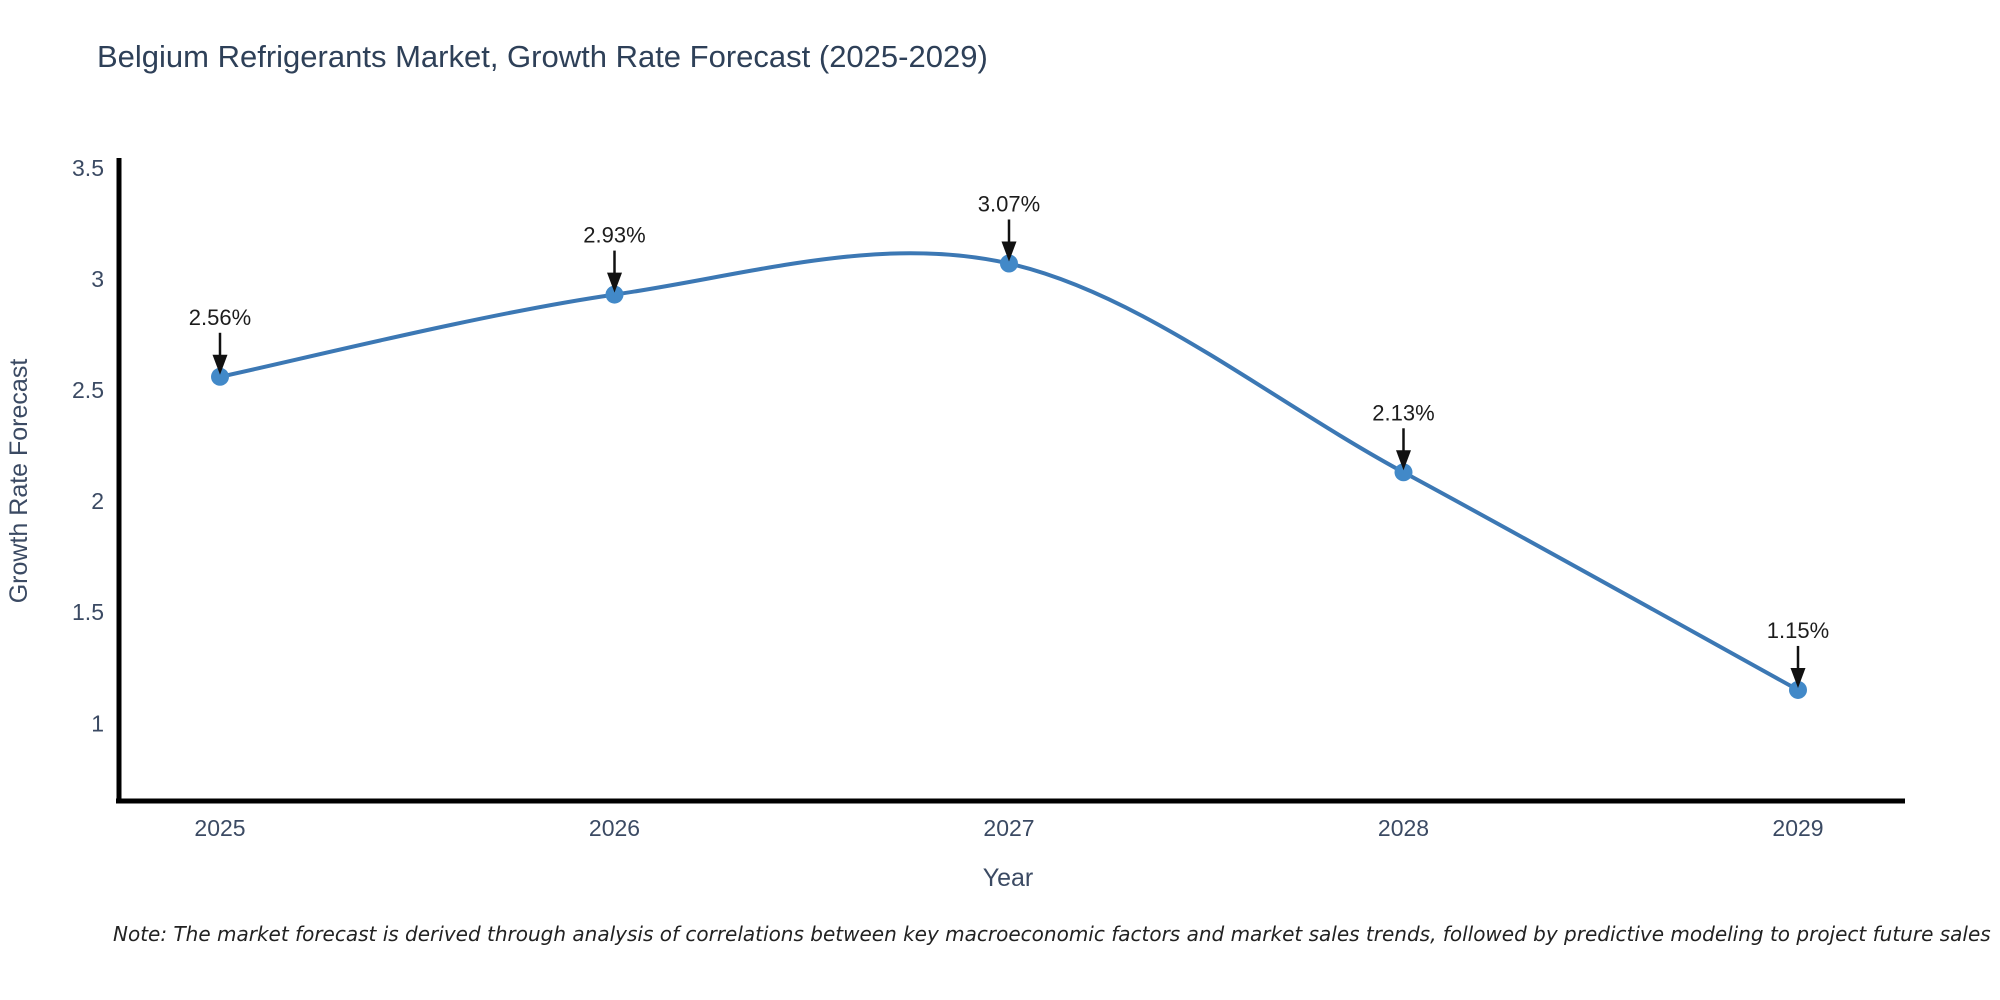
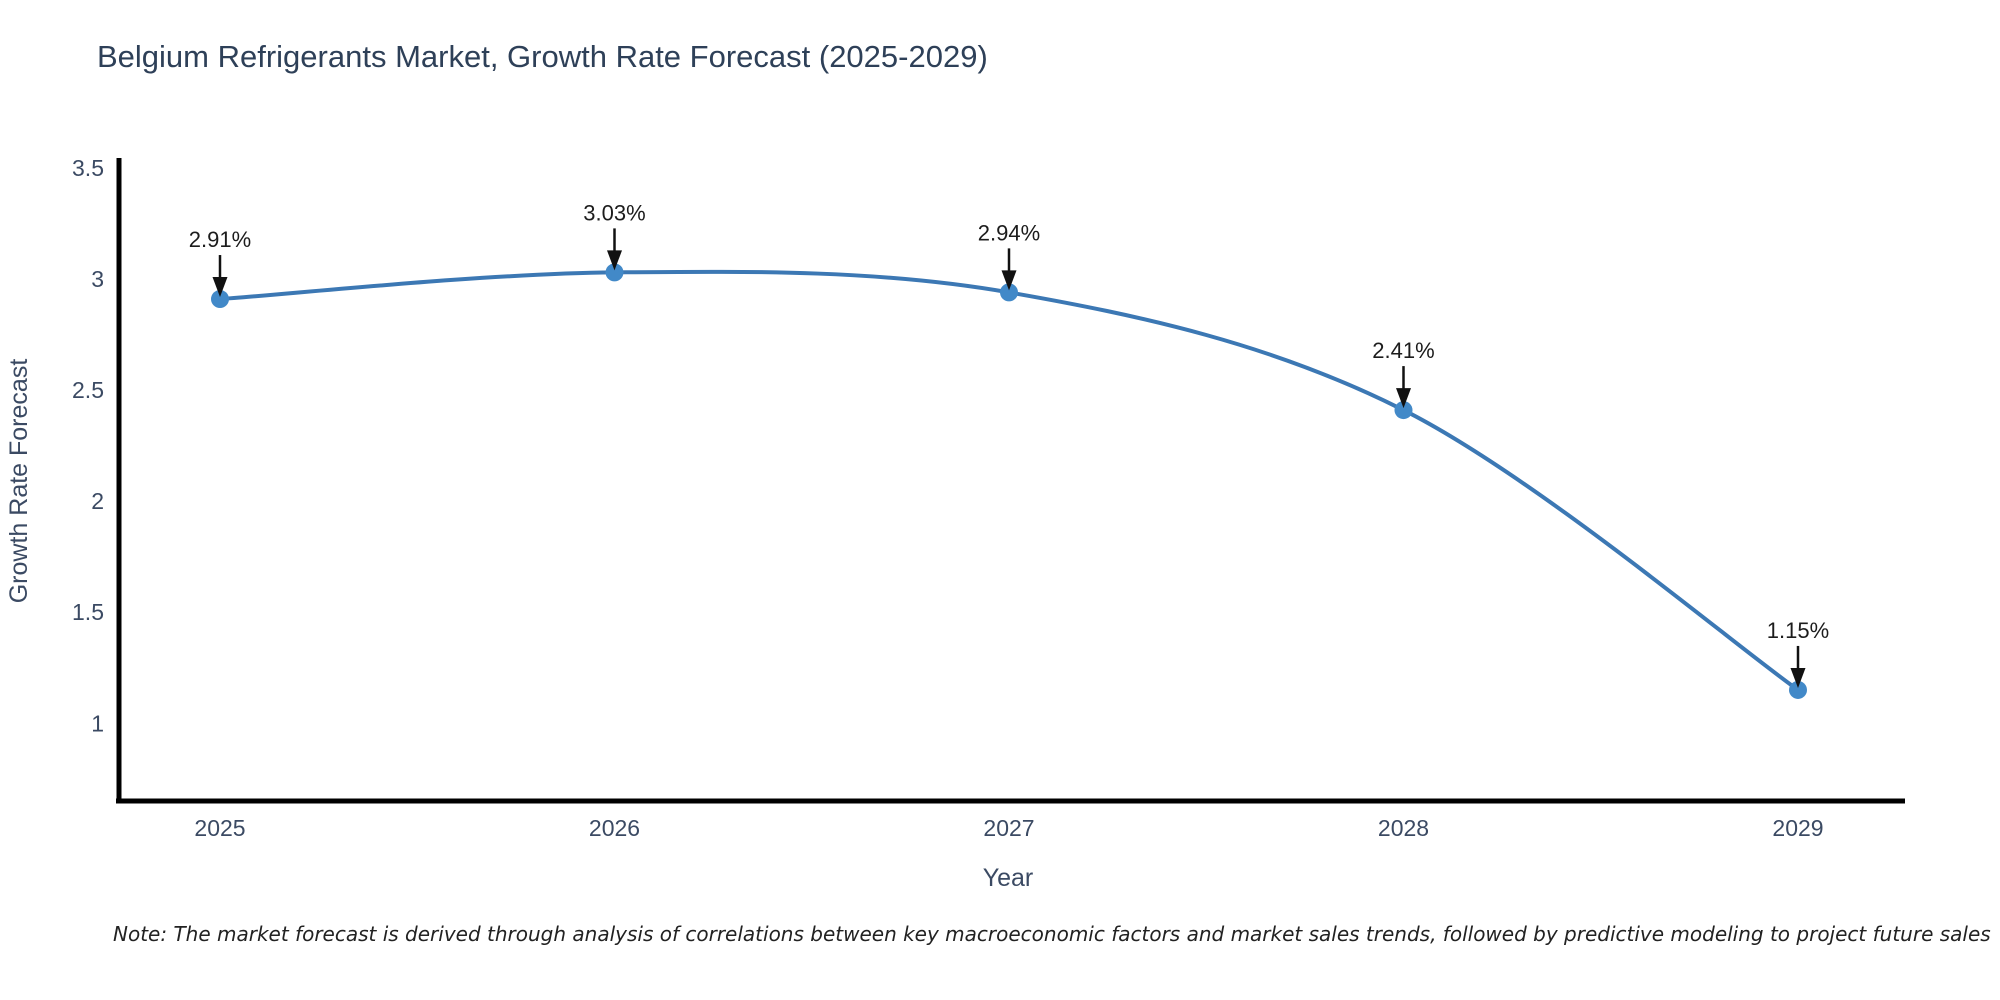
2025: 2.56% -> 2.91%
2026: 2.93% -> 3.03%
2027: 3.07% -> 2.94%
2028: 2.13% -> 2.41%
